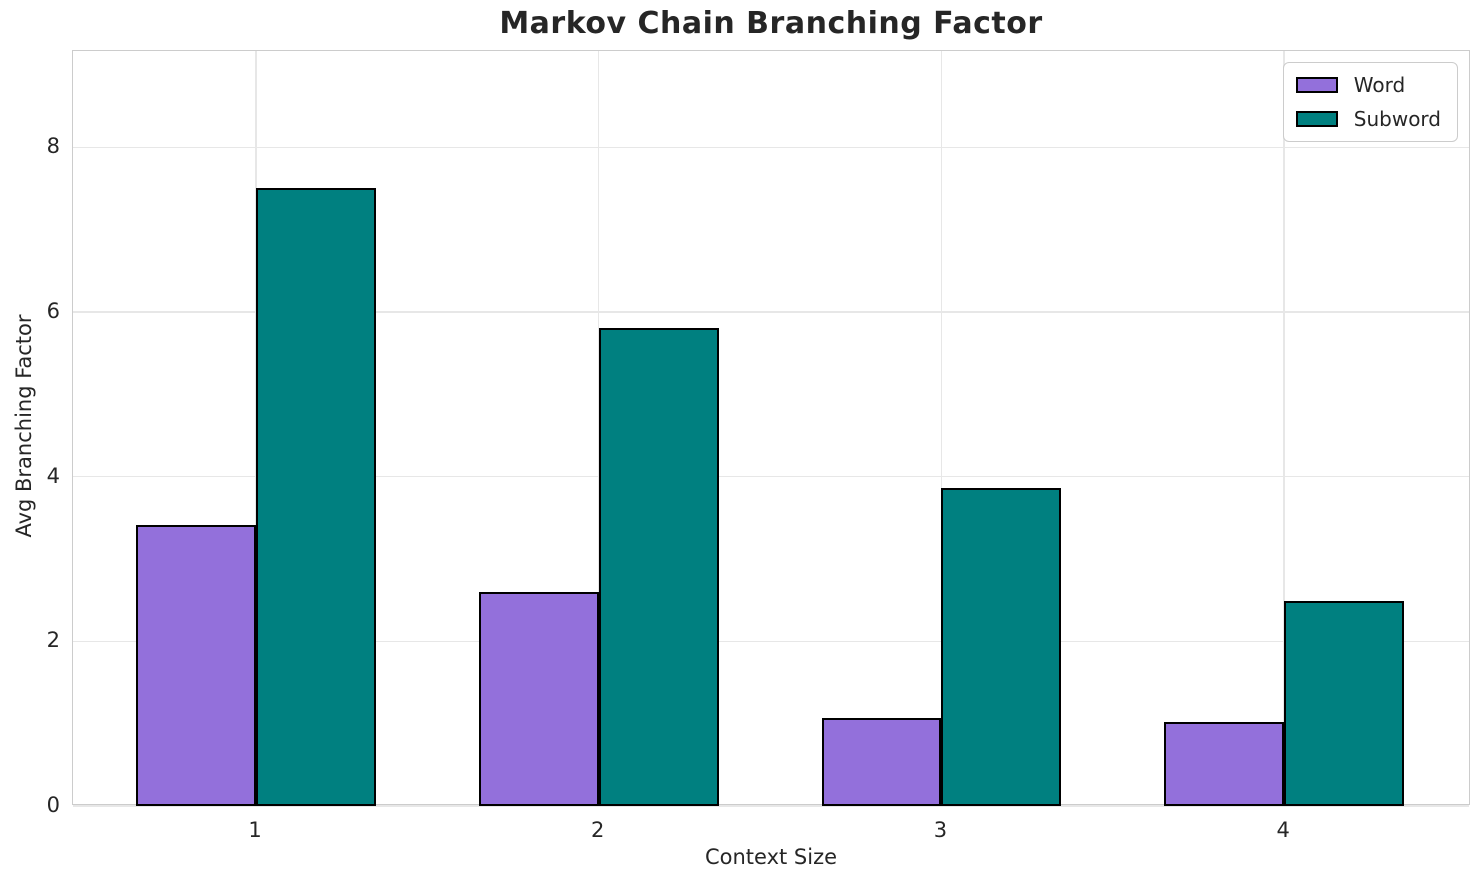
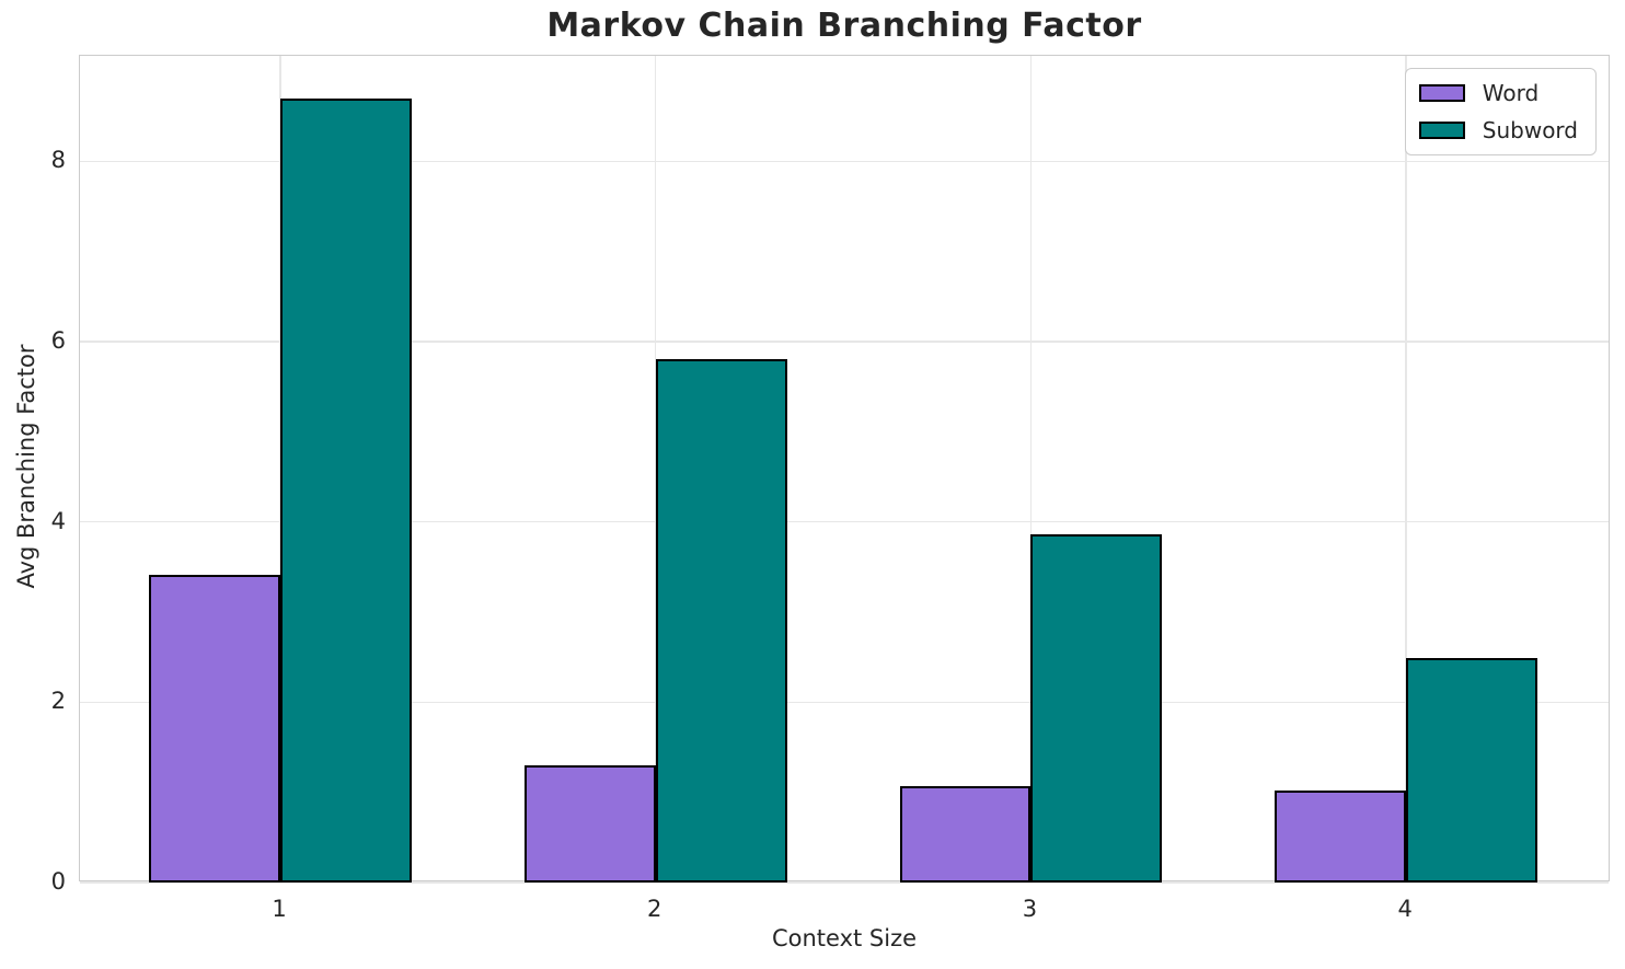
Subword/1: 7.5 -> 8.7
Word/2: 2.6 -> 1.3
